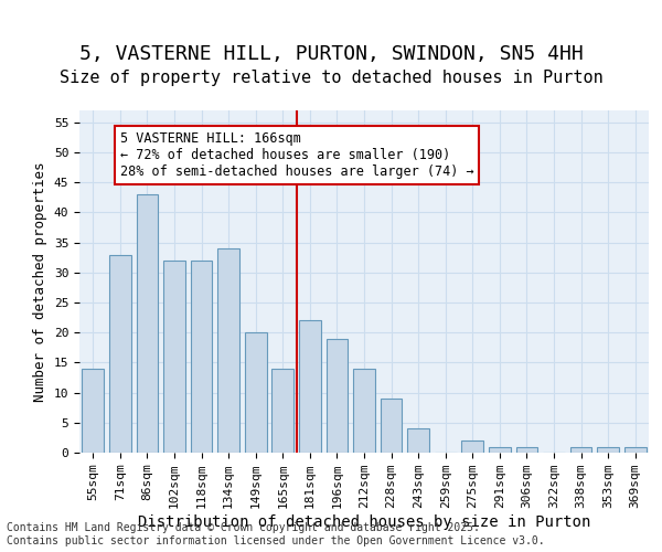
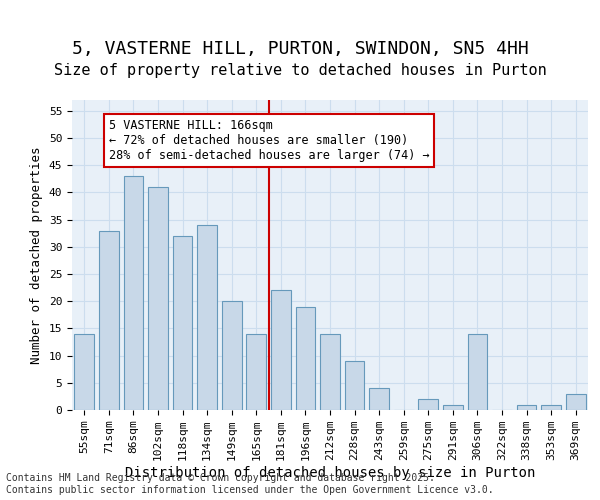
102sqm: 32 -> 41
306sqm: 1 -> 14
369sqm: 1 -> 3
